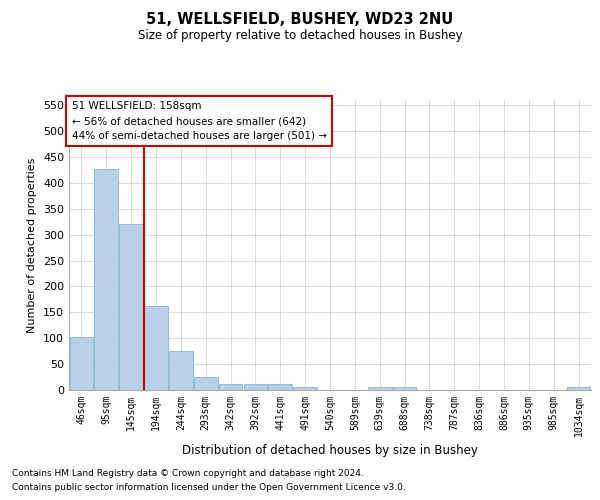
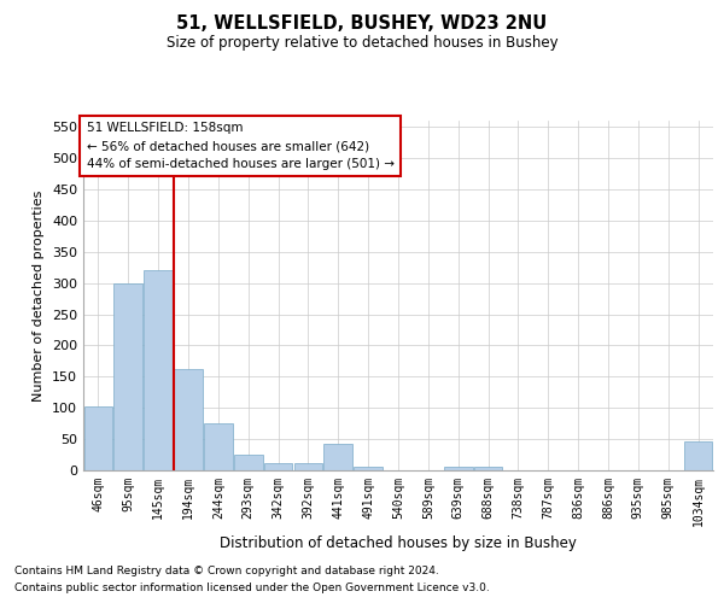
95sqm: 427 -> 300
441sqm: 11 -> 42
1034sqm: 5 -> 46
